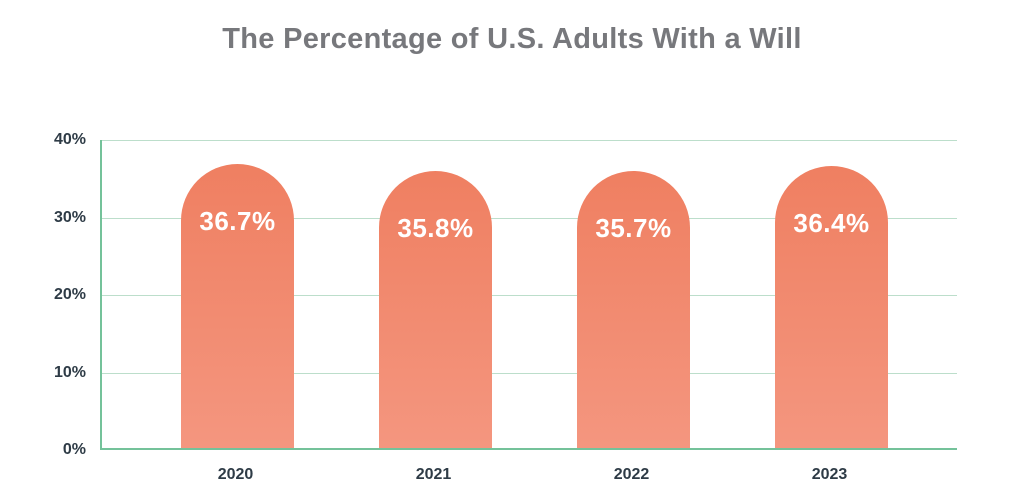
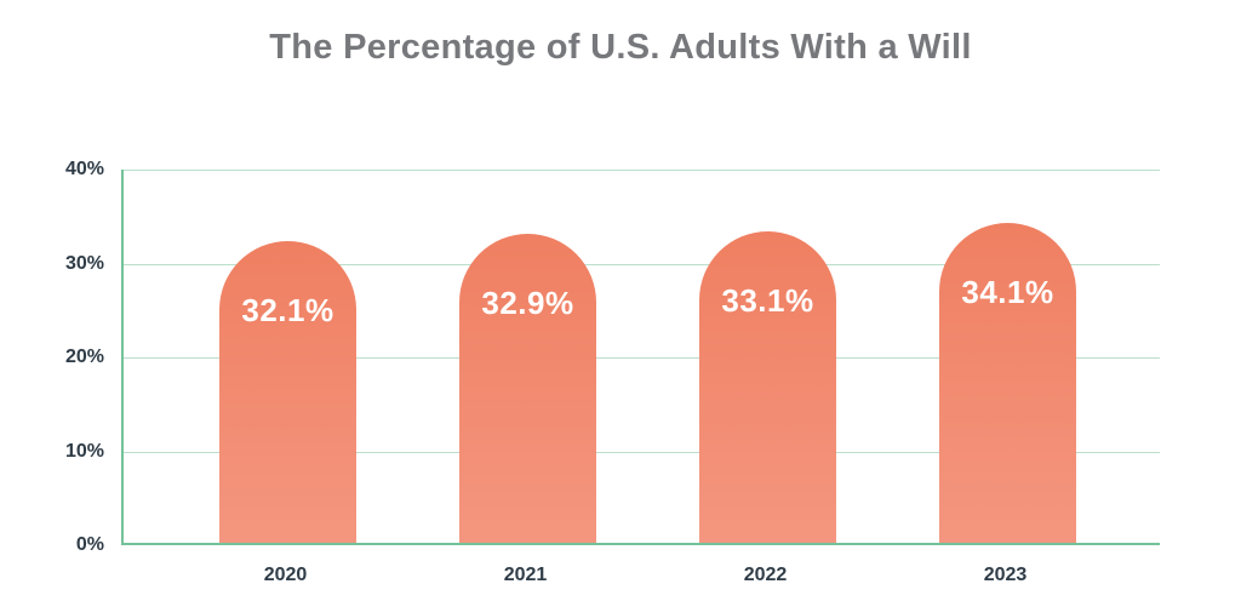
2020: 36.7% -> 32.1%
2021: 35.8% -> 32.9%
2022: 35.7% -> 33.1%
2023: 36.4% -> 34.1%
